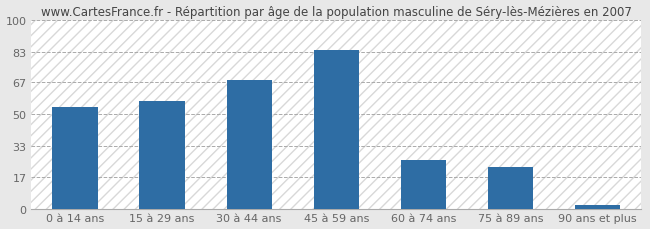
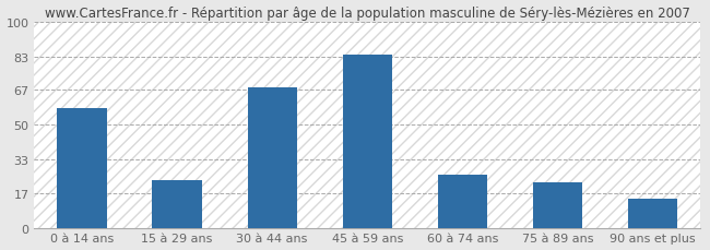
0 à 14 ans: 54 -> 58
15 à 29 ans: 57 -> 23
90 ans et plus: 2 -> 14
